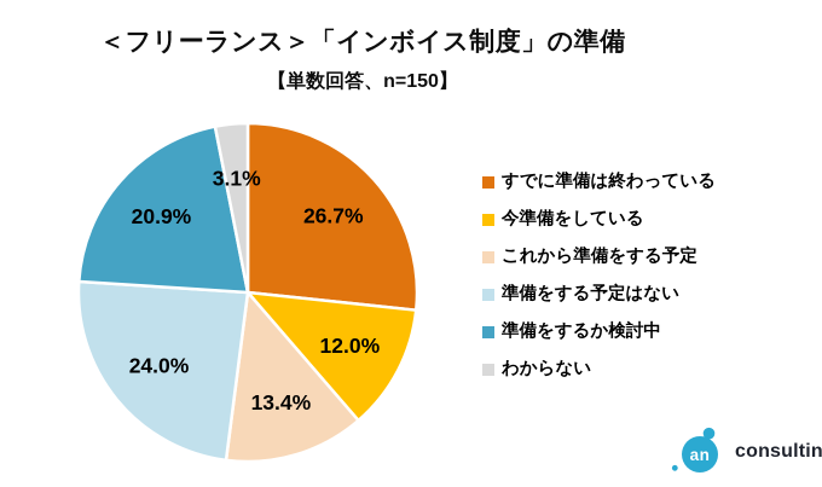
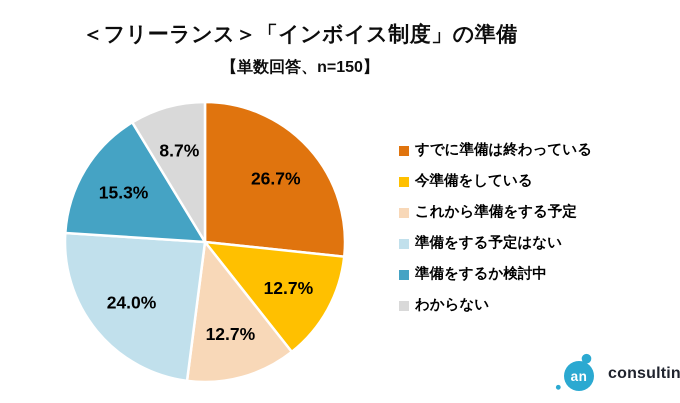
今準備をしている: 12.0% -> 12.7%
これから準備をする予定: 13.4% -> 12.7%
準備をするか検討中: 20.9% -> 15.3%
わからない: 3.1% -> 8.7%
